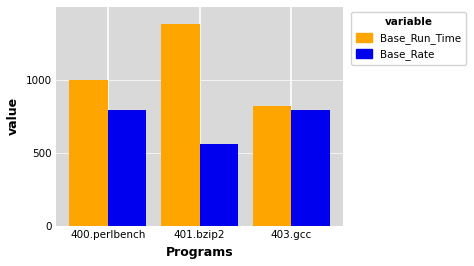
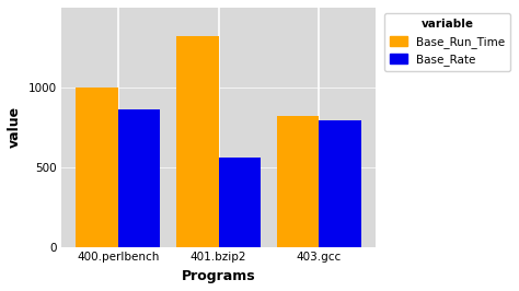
Base_Rate/400.perlbench: 790 -> 860
Base_Run_Time/401.bzip2: 1380 -> 1320
